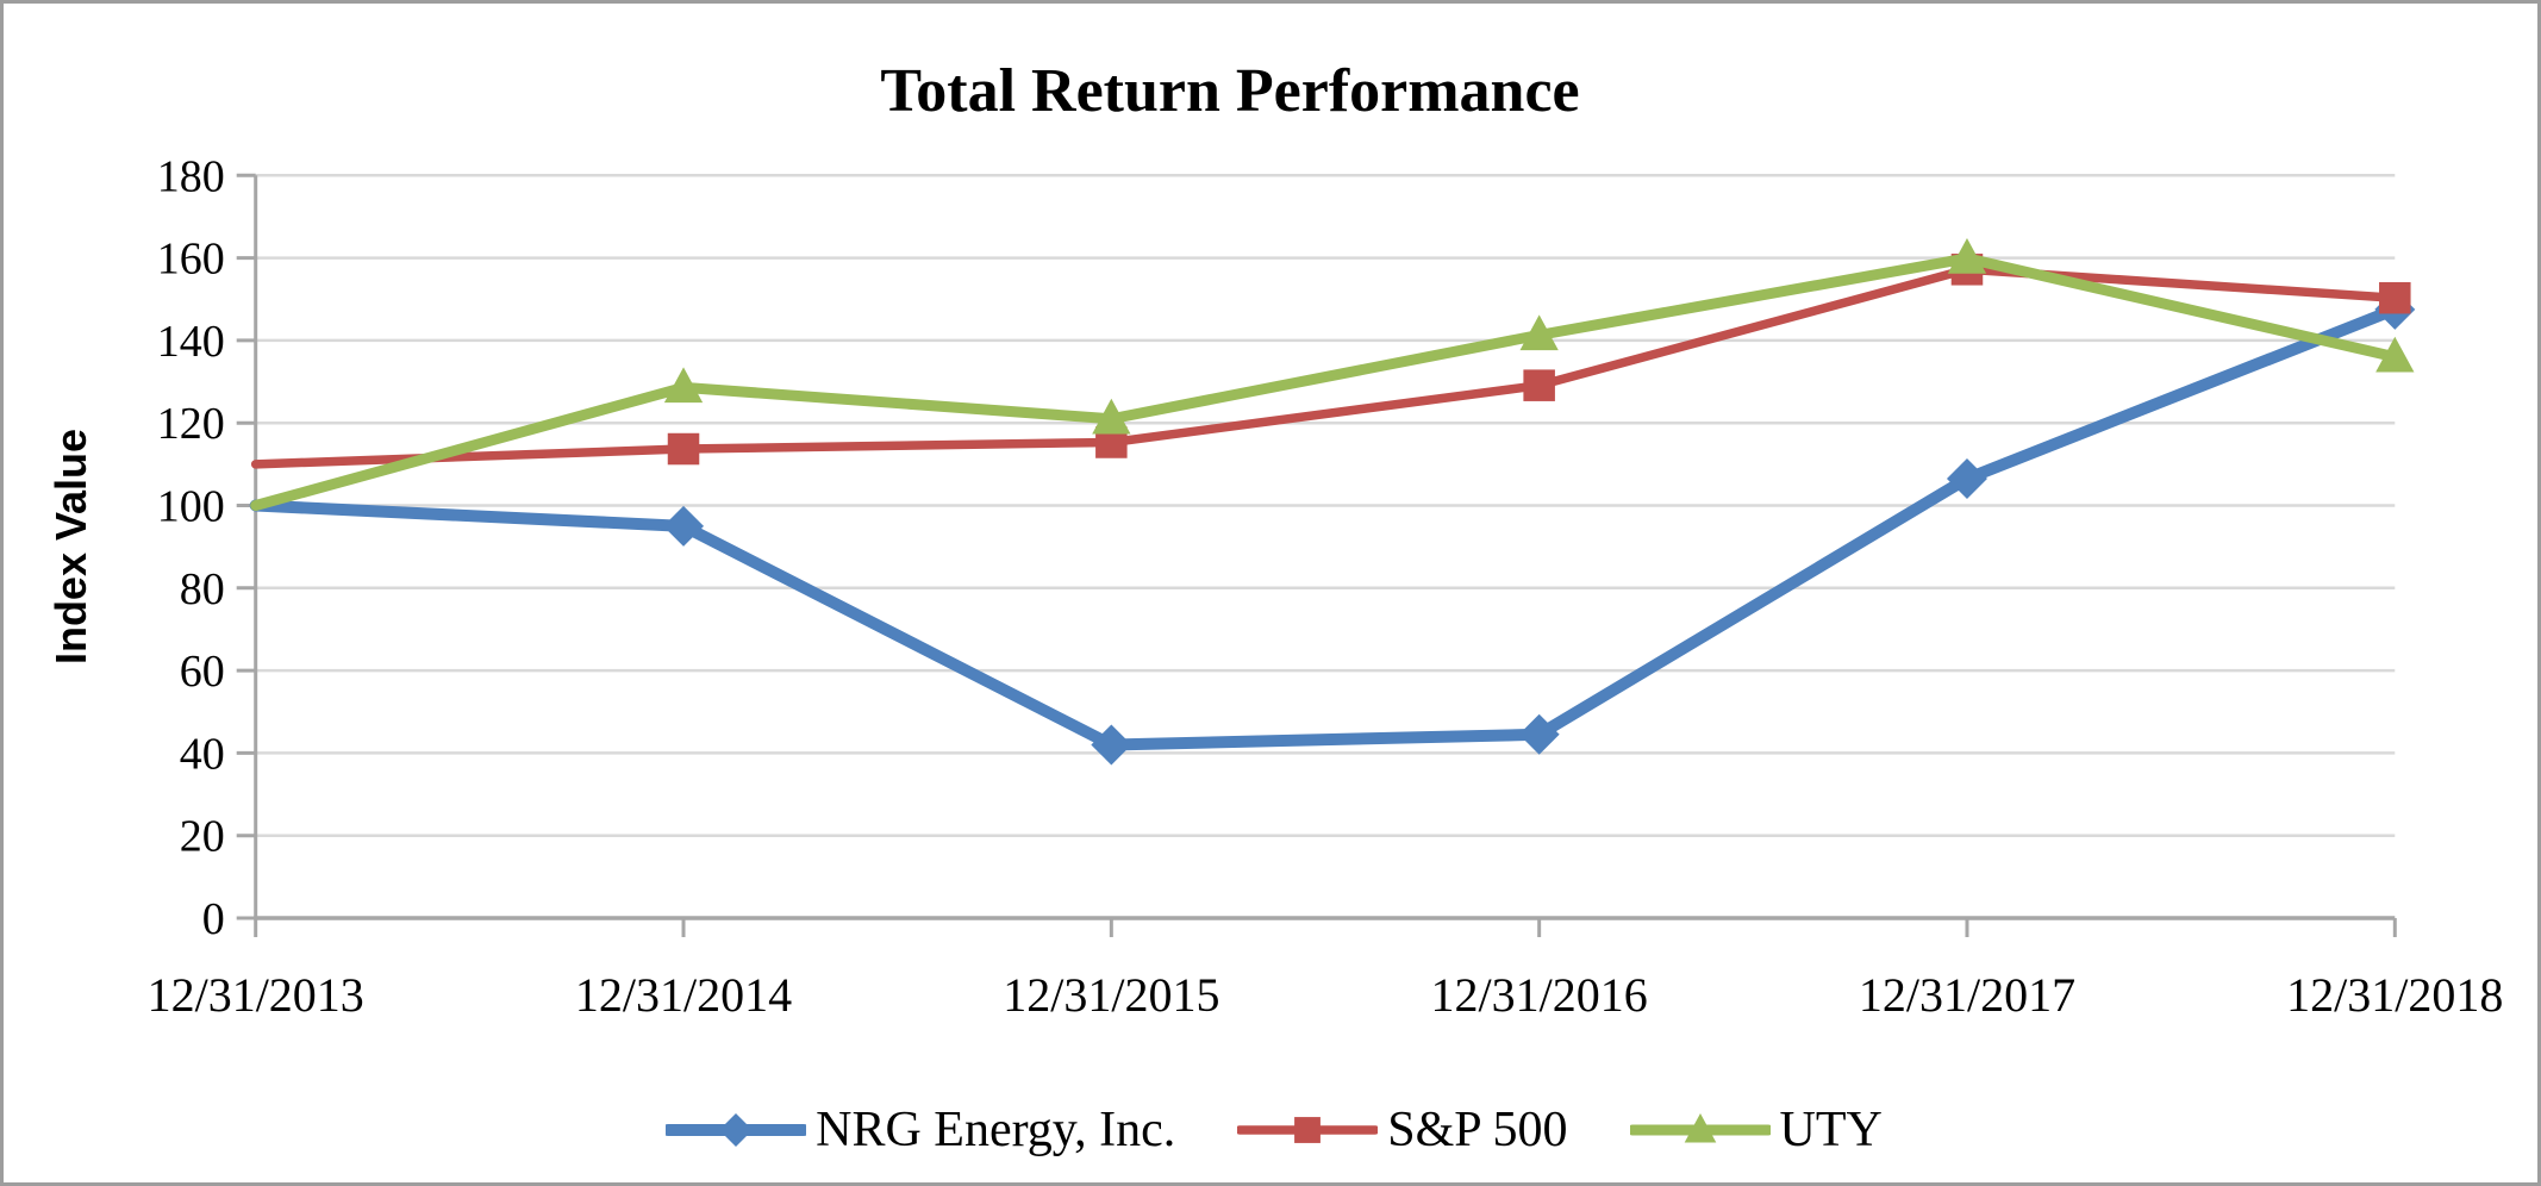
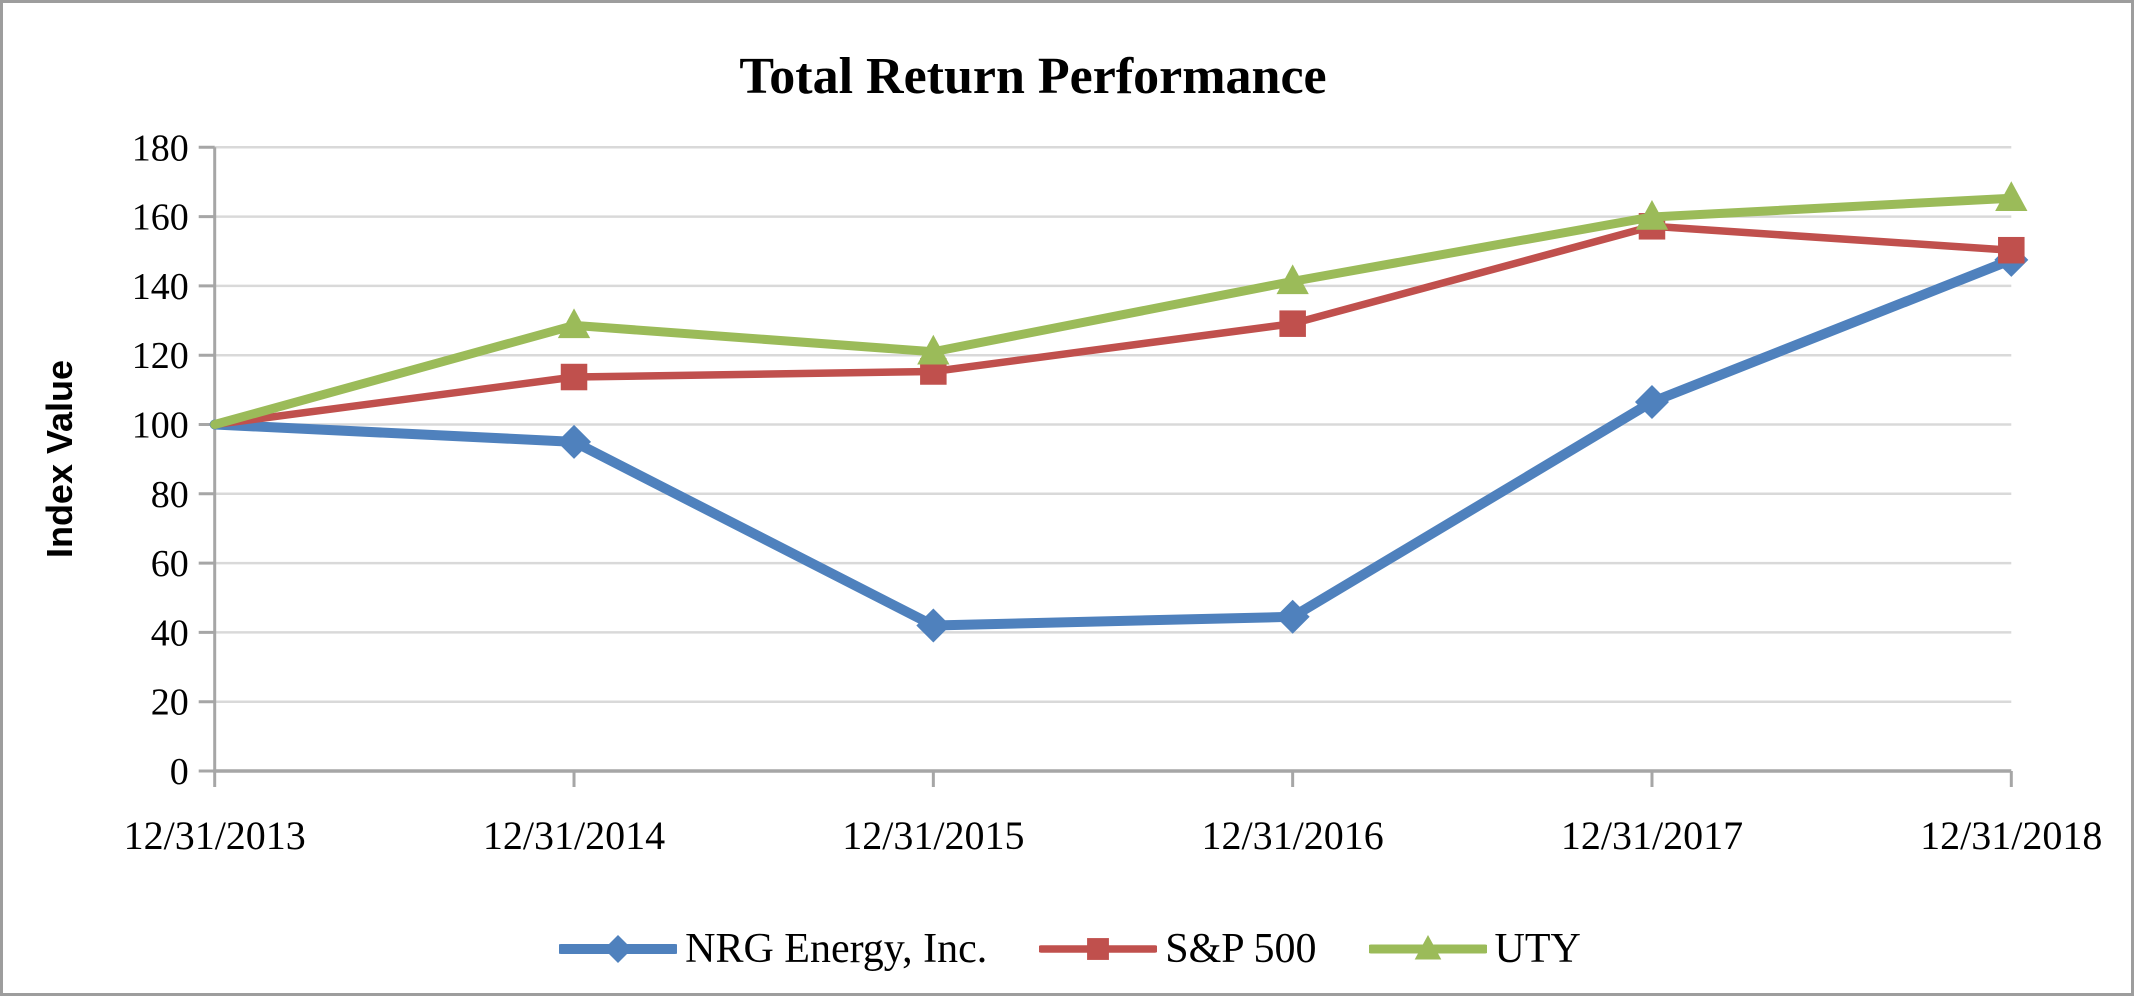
S&P 500/12/31/2013: 110 -> 100
UTY/12/31/2018: 136 -> 165
